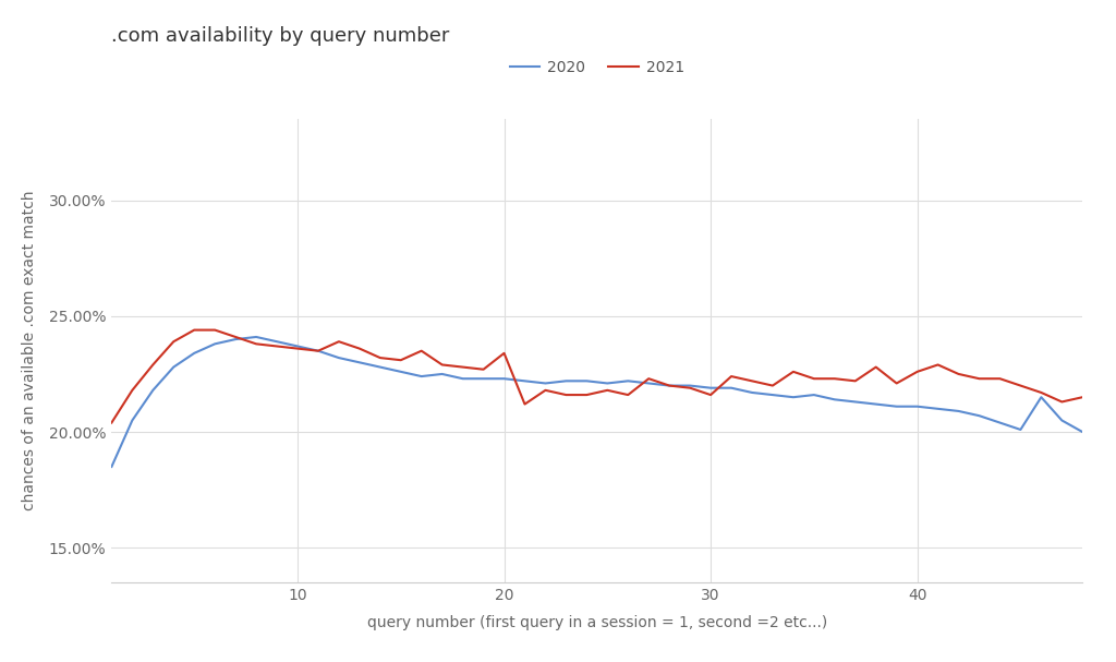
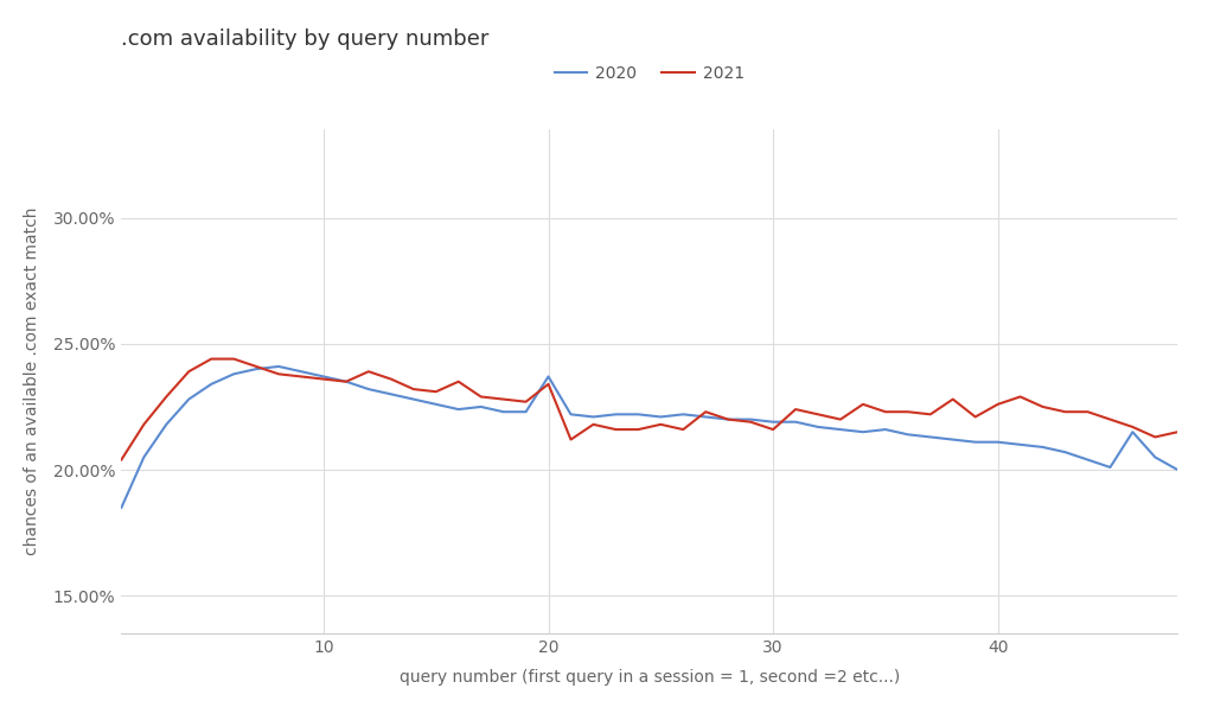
2020/20: 22.3% -> 23.7%
